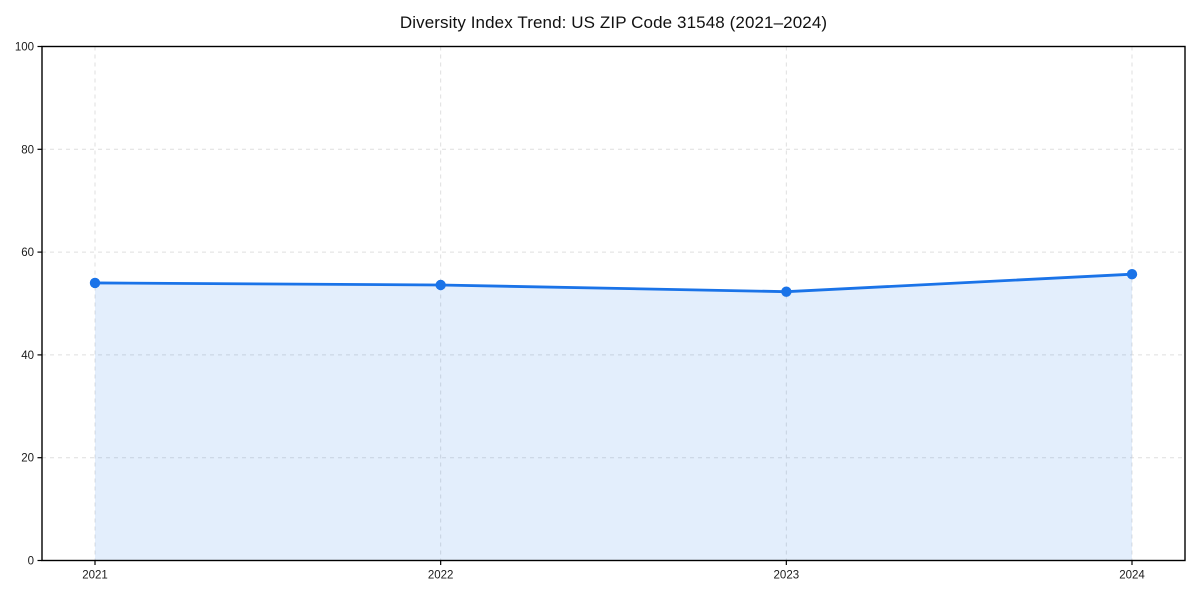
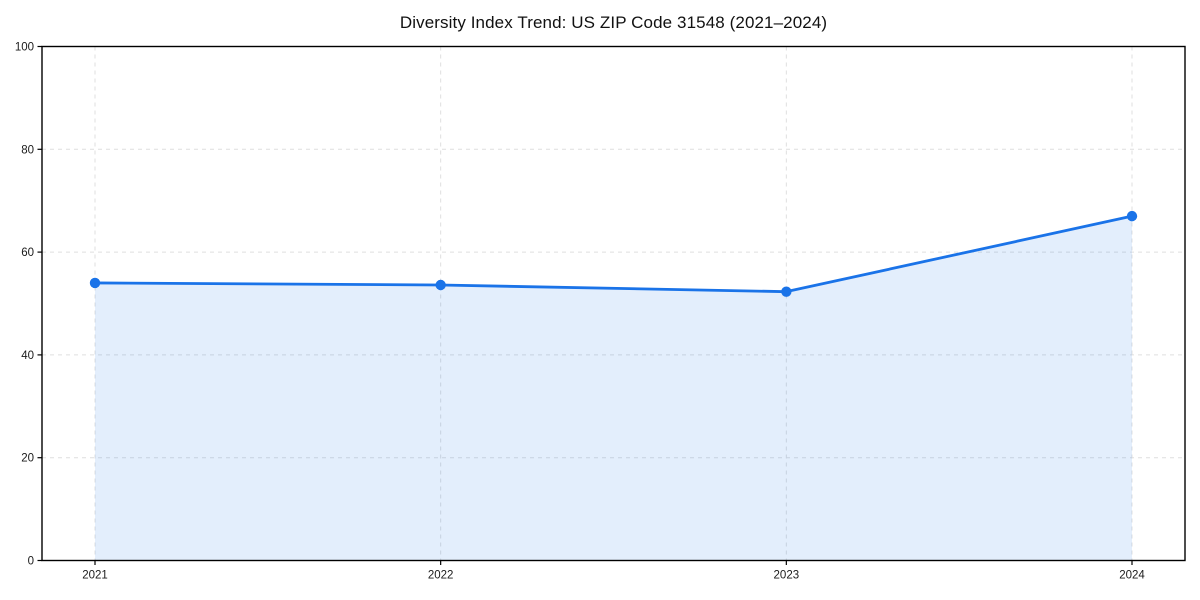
2024: 56 -> 67
